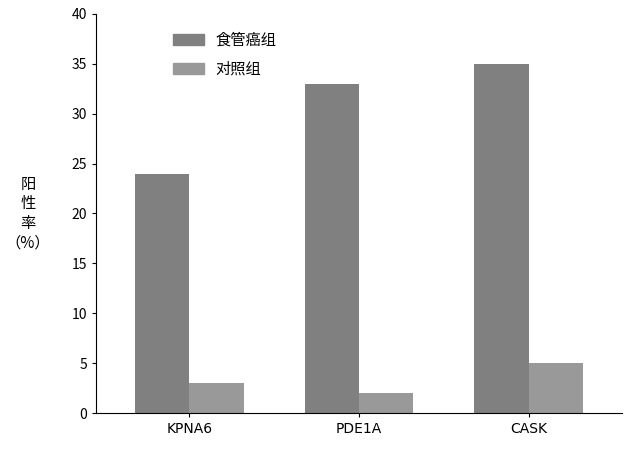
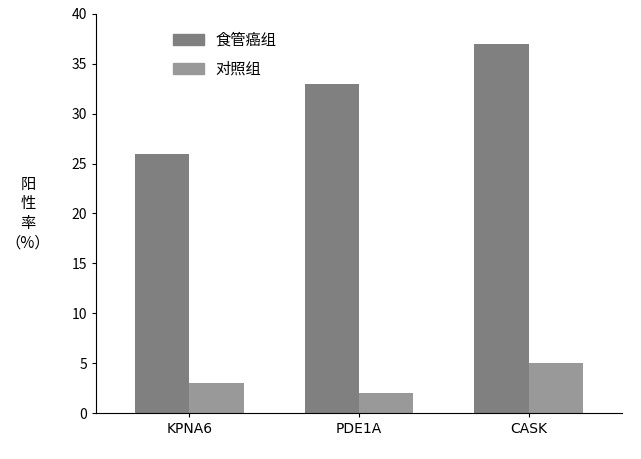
食管癌组/KPNA6: 24 -> 26
食管癌组/CASK: 35 -> 37
